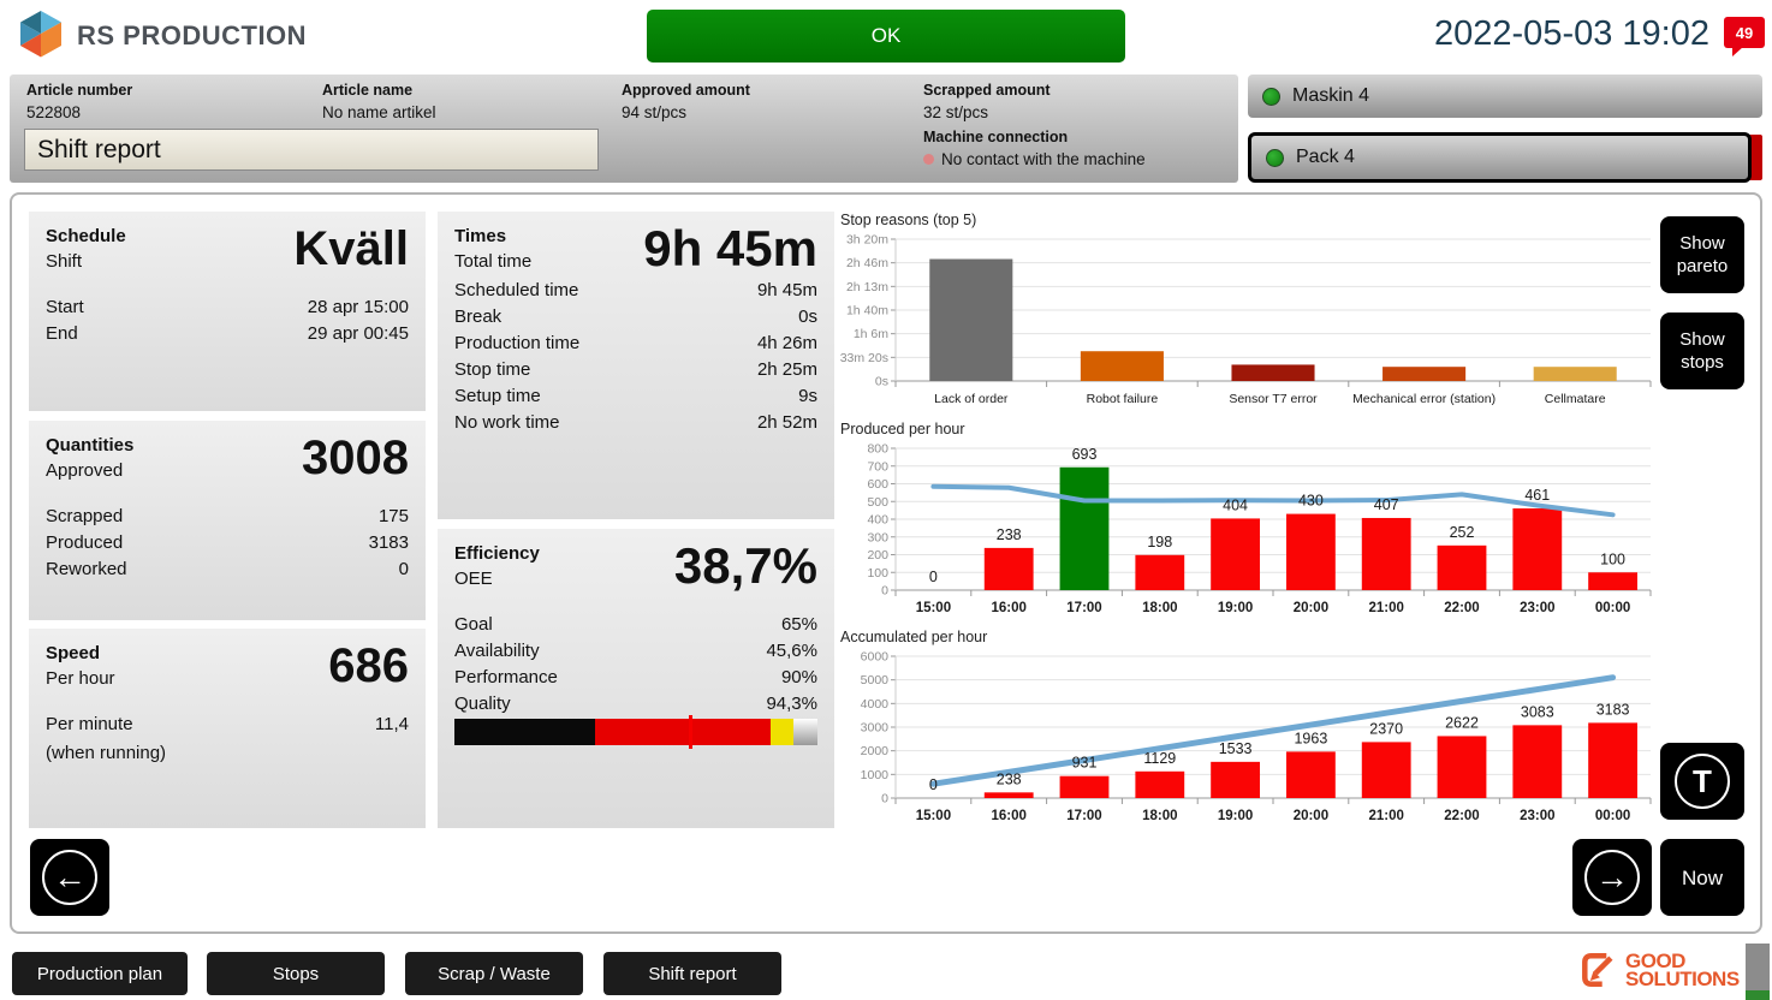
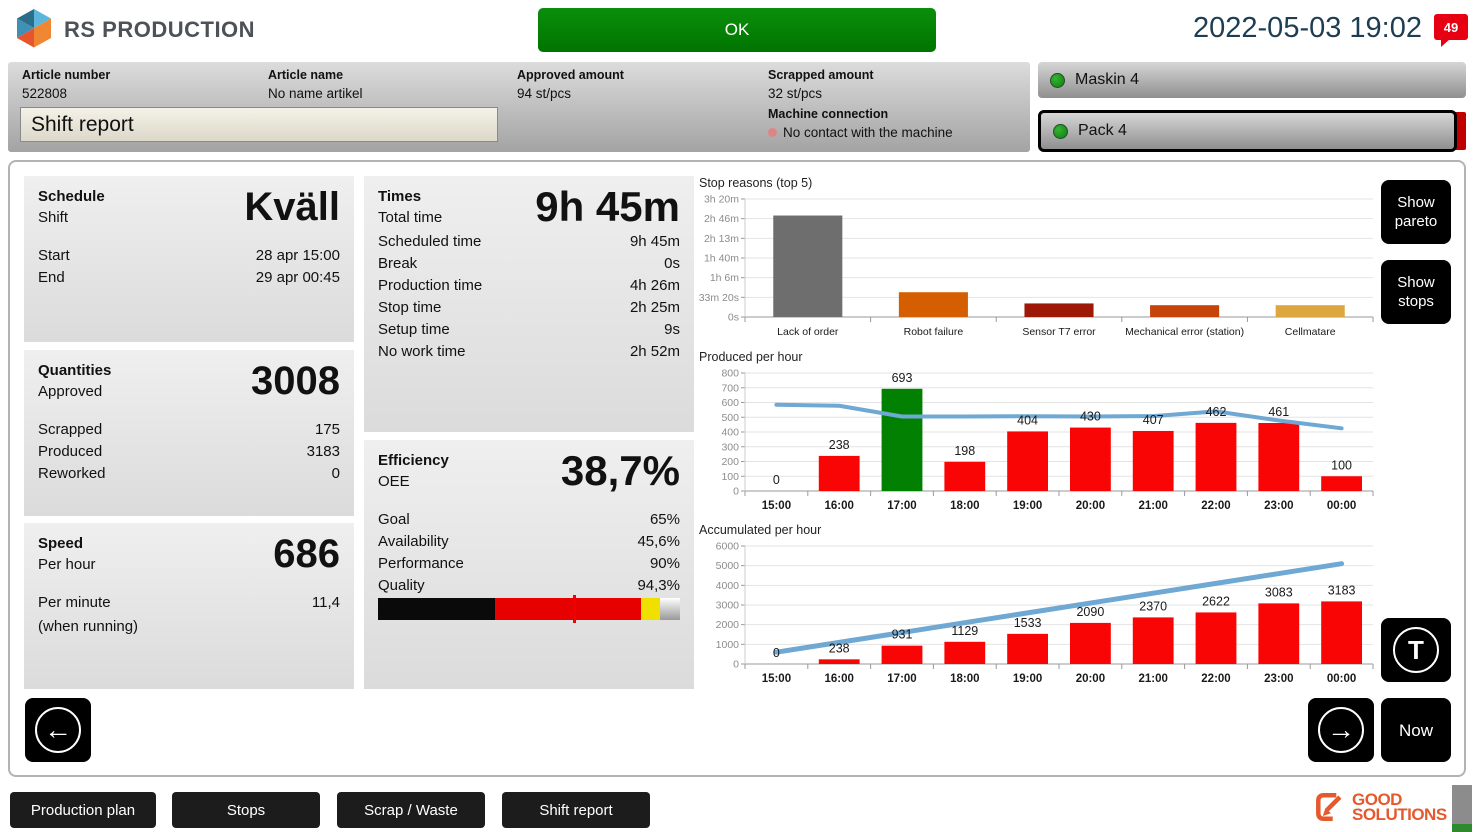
Produced per hour/22:00: 252 -> 462
Accumulated per hour/20:00: 1963 -> 2090
